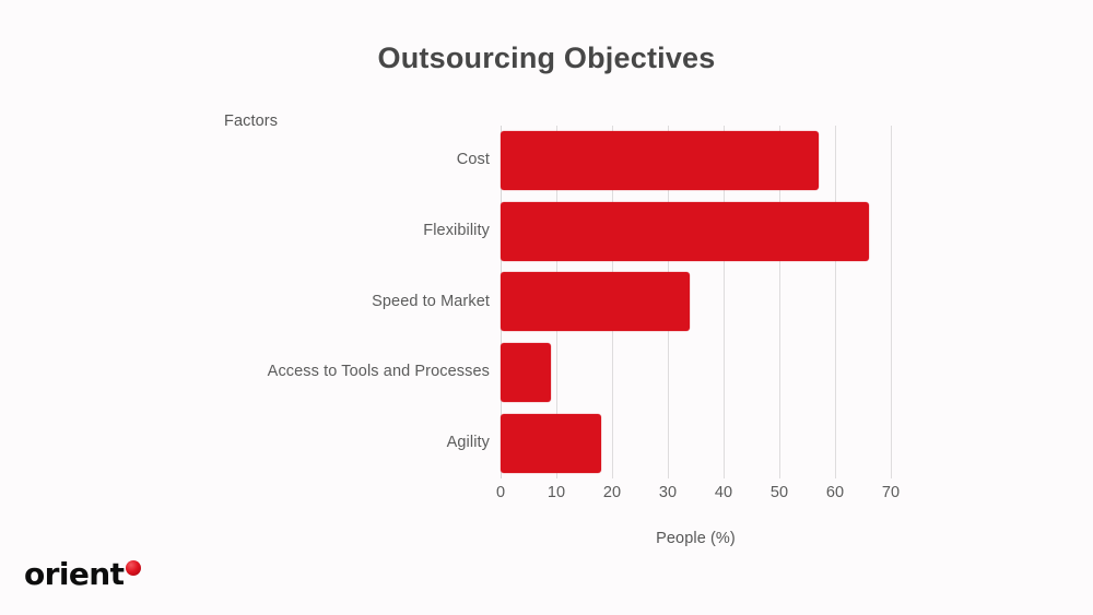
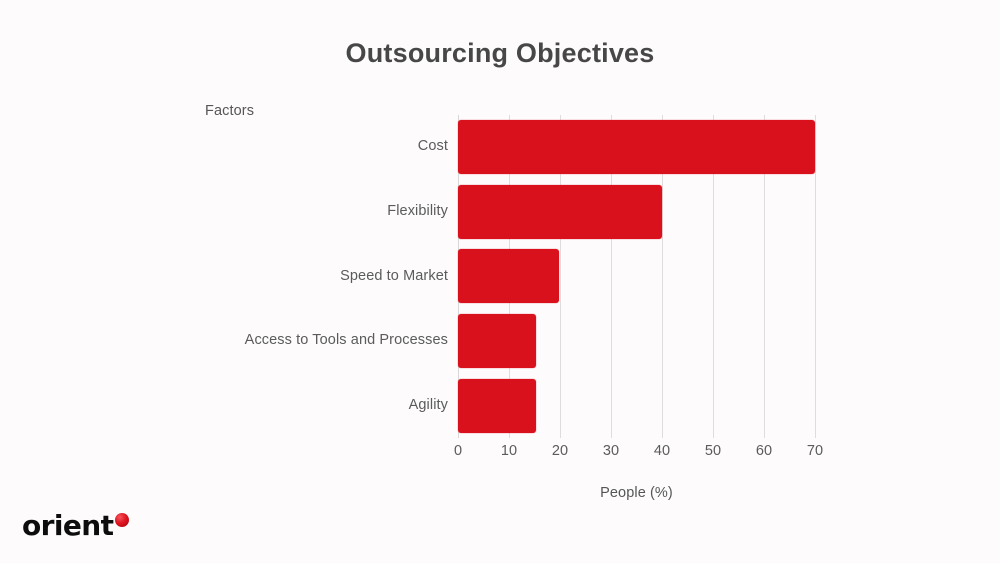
Cost: 57 -> 70
Flexibility: 66 -> 40
Speed to Market: 34 -> 20
Access to Tools and Processes: 9 -> 15
Agility: 18 -> 15
